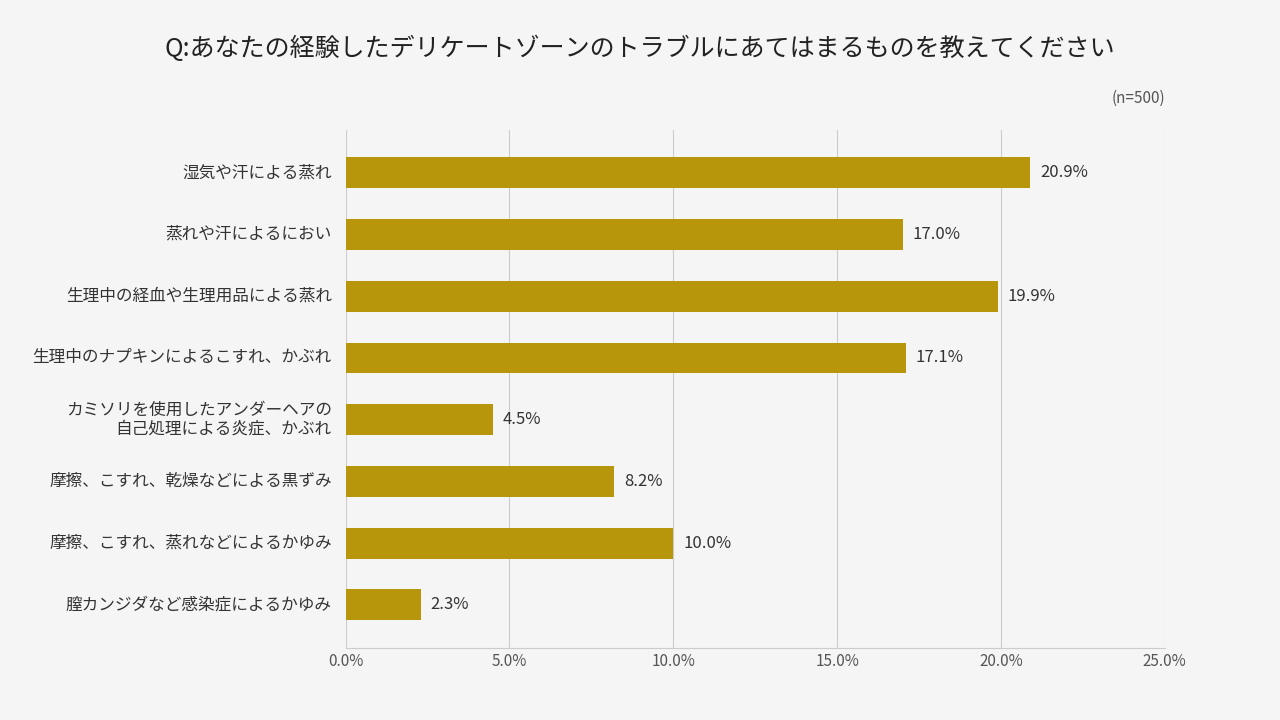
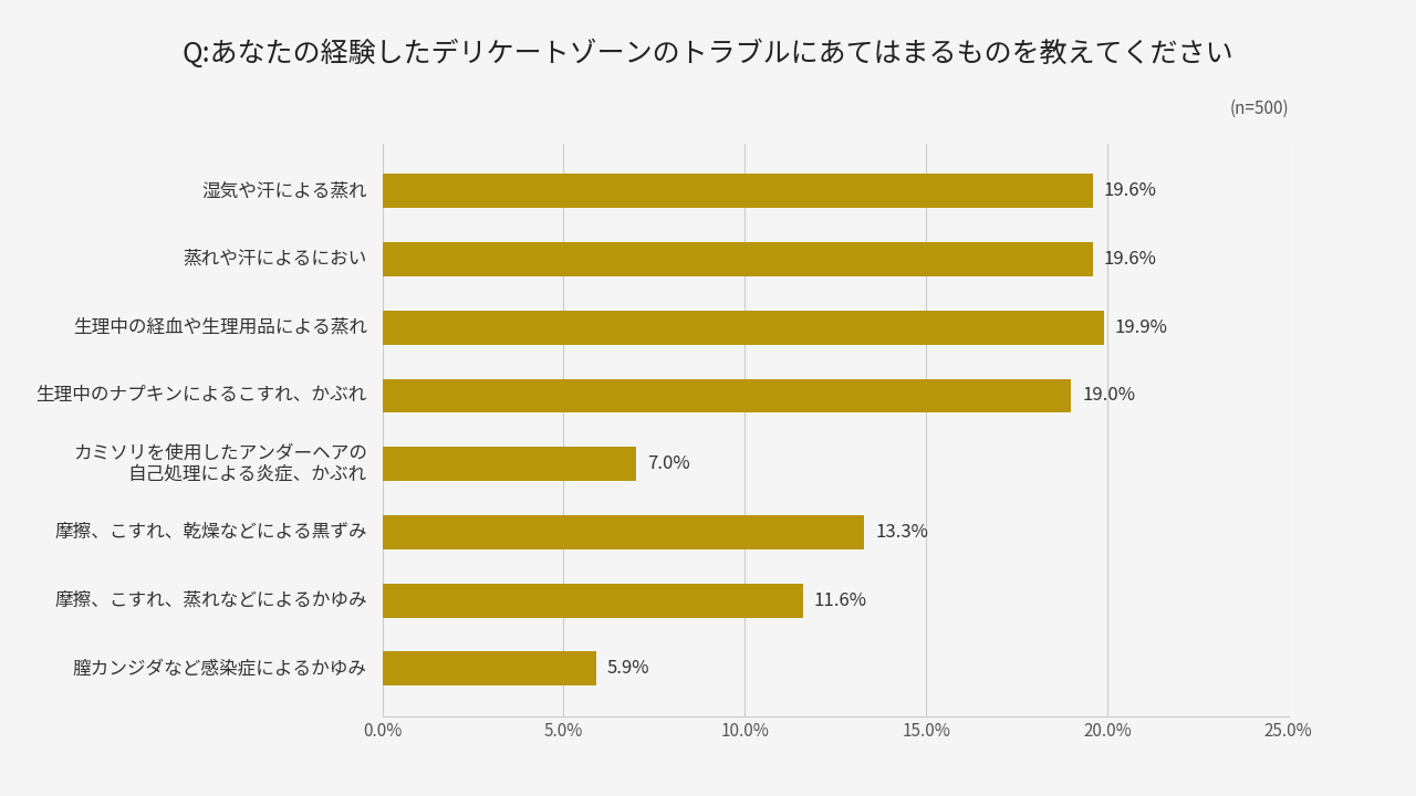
湿気や汗による蒸れ: 20.9% -> 19.6%
蒸れや汗によるにおい: 17.0% -> 19.6%
生理中のナプキンによるこすれ、かぶれ: 17.1% -> 19.0%
カミソリを使用したアンダーヘアの 自己処理による炎症、かぶれ: 4.5% -> 7.0%
摩擦、こすれ、乾燥などによる黒ずみ: 8.2% -> 13.3%
摩擦、こすれ、蒸れなどによるかゆみ: 10.0% -> 11.6%
膣カンジダなど感染症によるかゆみ: 2.3% -> 5.9%
